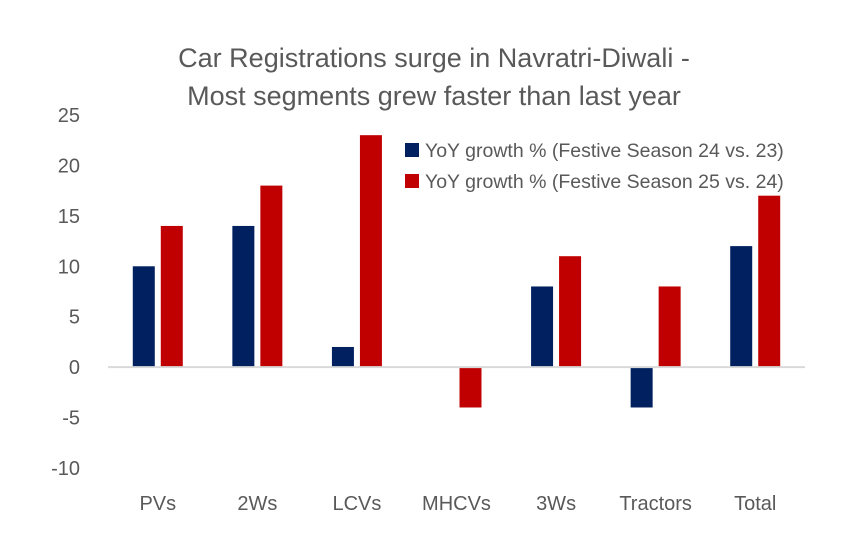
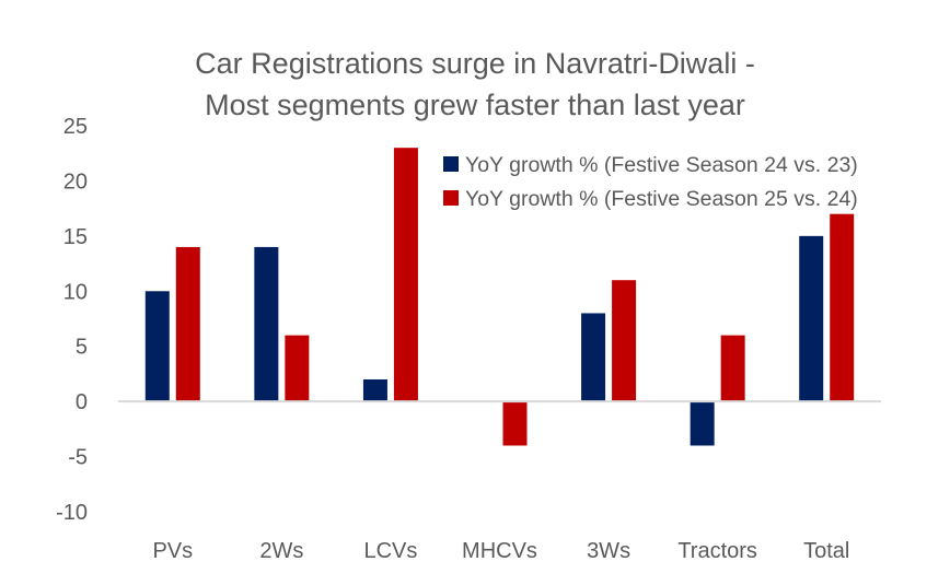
YoY growth % (Festive Season 25 vs. 24)/2Ws: 18 -> 6
YoY growth % (Festive Season 25 vs. 24)/Tractors: 8 -> 6
YoY growth % (Festive Season 24 vs. 23)/Total: 12 -> 15
